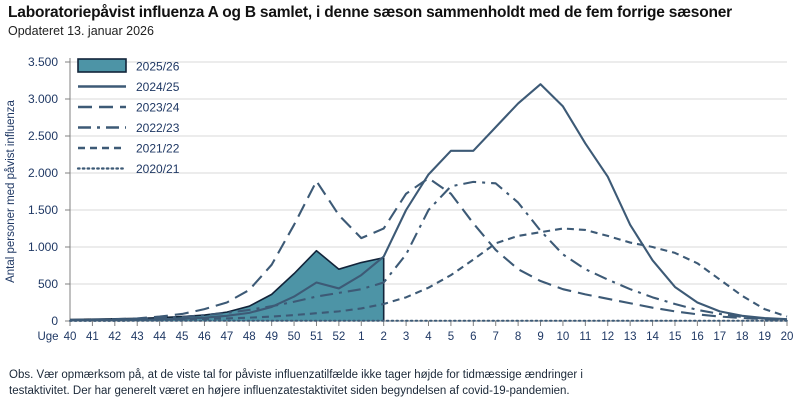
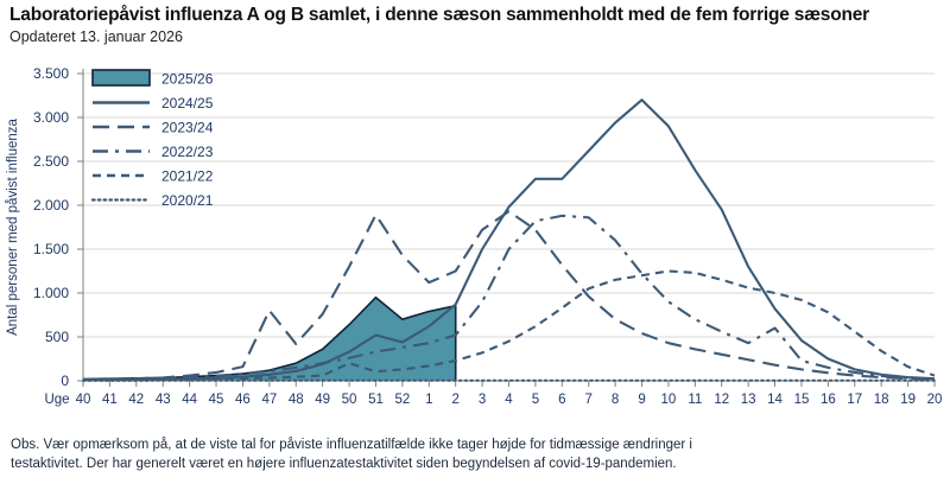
2023/24/47: 200 -> 800
2021/22/50: 100 -> 200
2022/23/14: 300 -> 600
